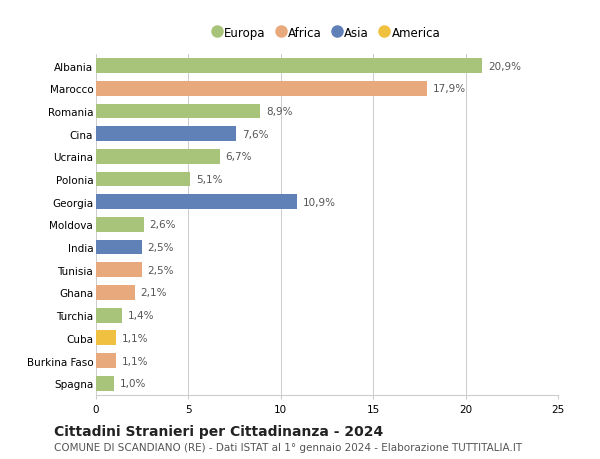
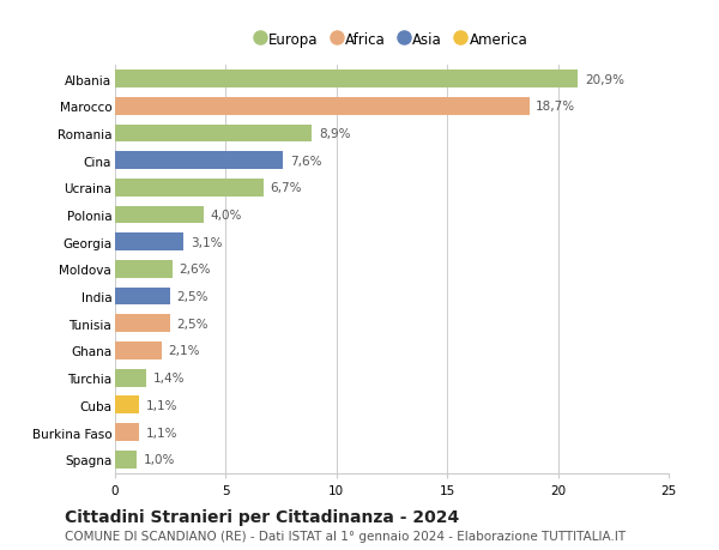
Marocco: 17,9% -> 18,7%
Polonia: 5,1% -> 4,0%
Georgia: 10,9% -> 3,1%
